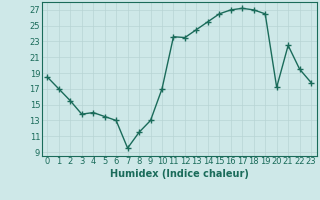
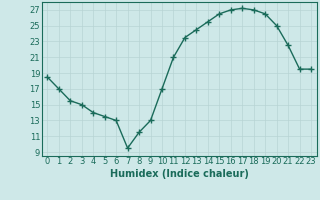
3: 13.8 -> 15.0
11: 23.6 -> 21.0
20: 17.2 -> 25.0
23: 17.8 -> 19.5
